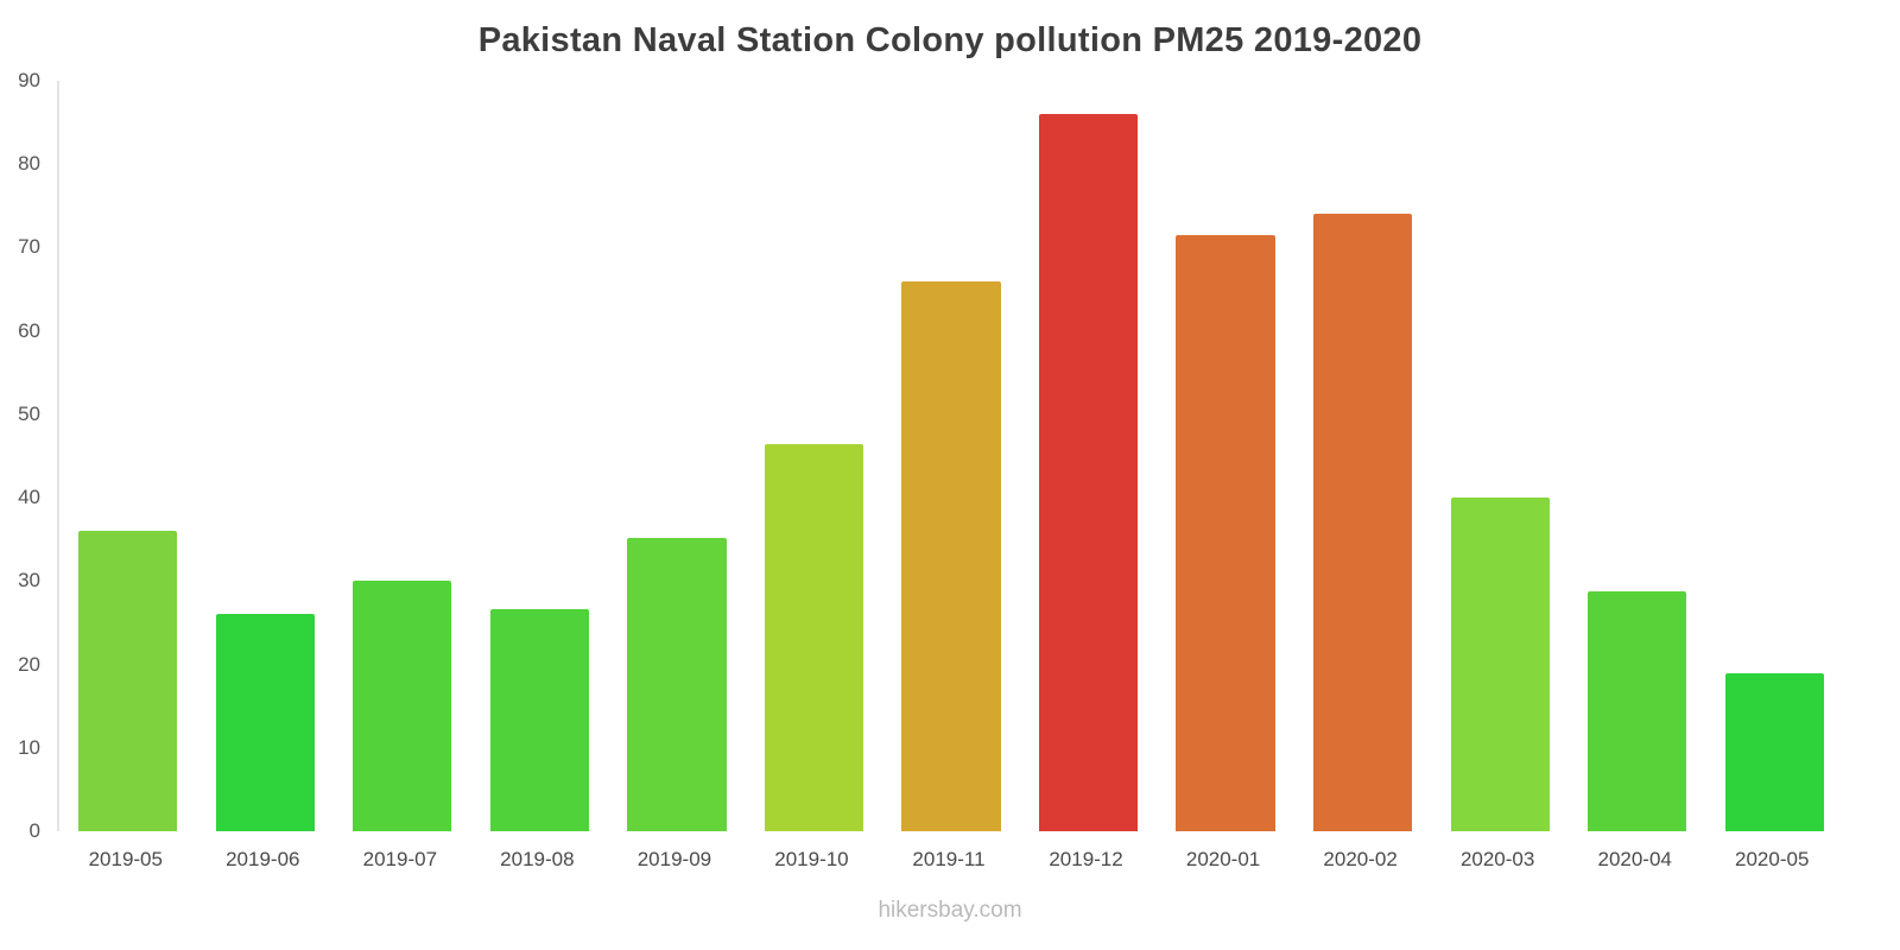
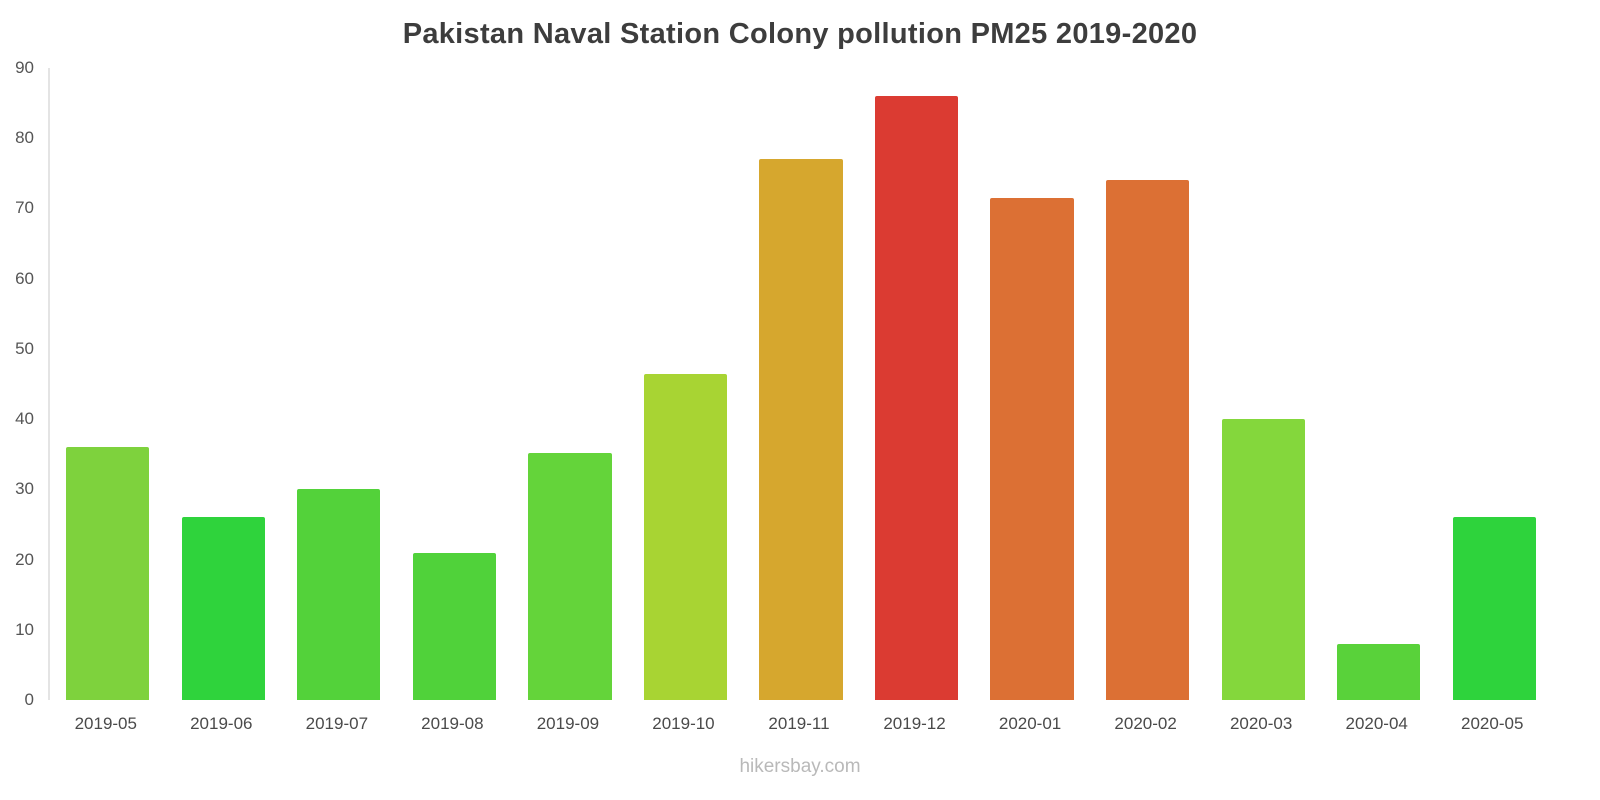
2019-08: 27 -> 21
2019-11: 66 -> 77
2020-04: 29 -> 8
2020-05: 19 -> 26
